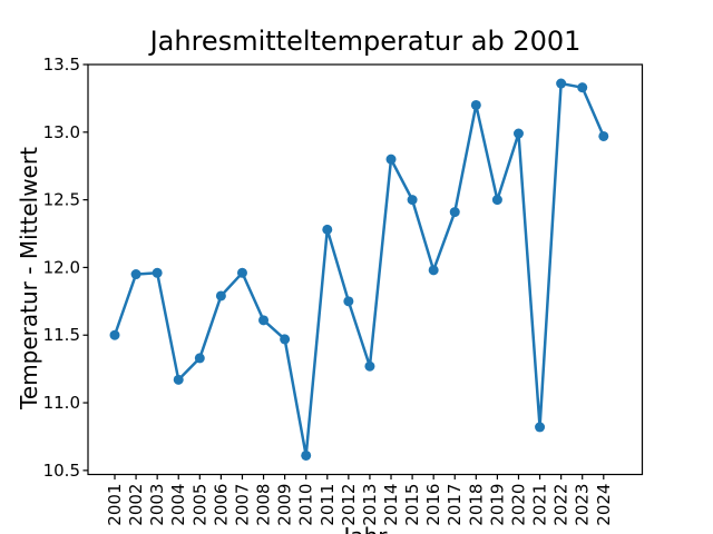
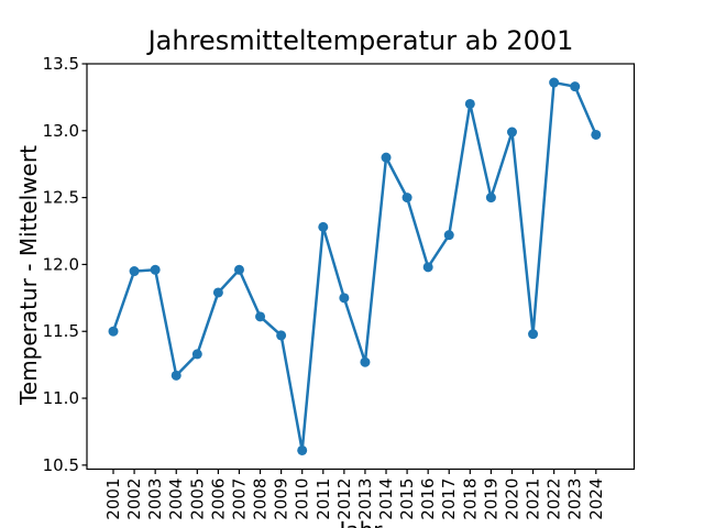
2017: 12.41 -> 12.22
2021: 10.82 -> 11.48
